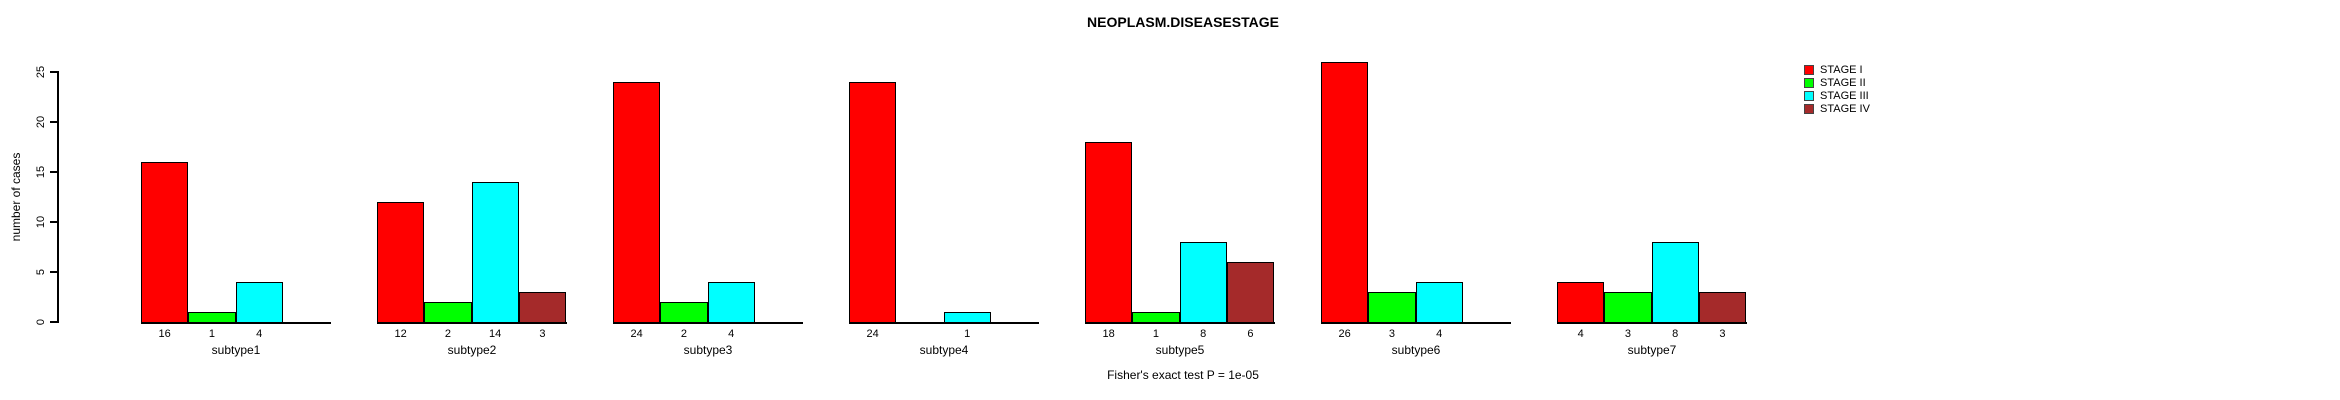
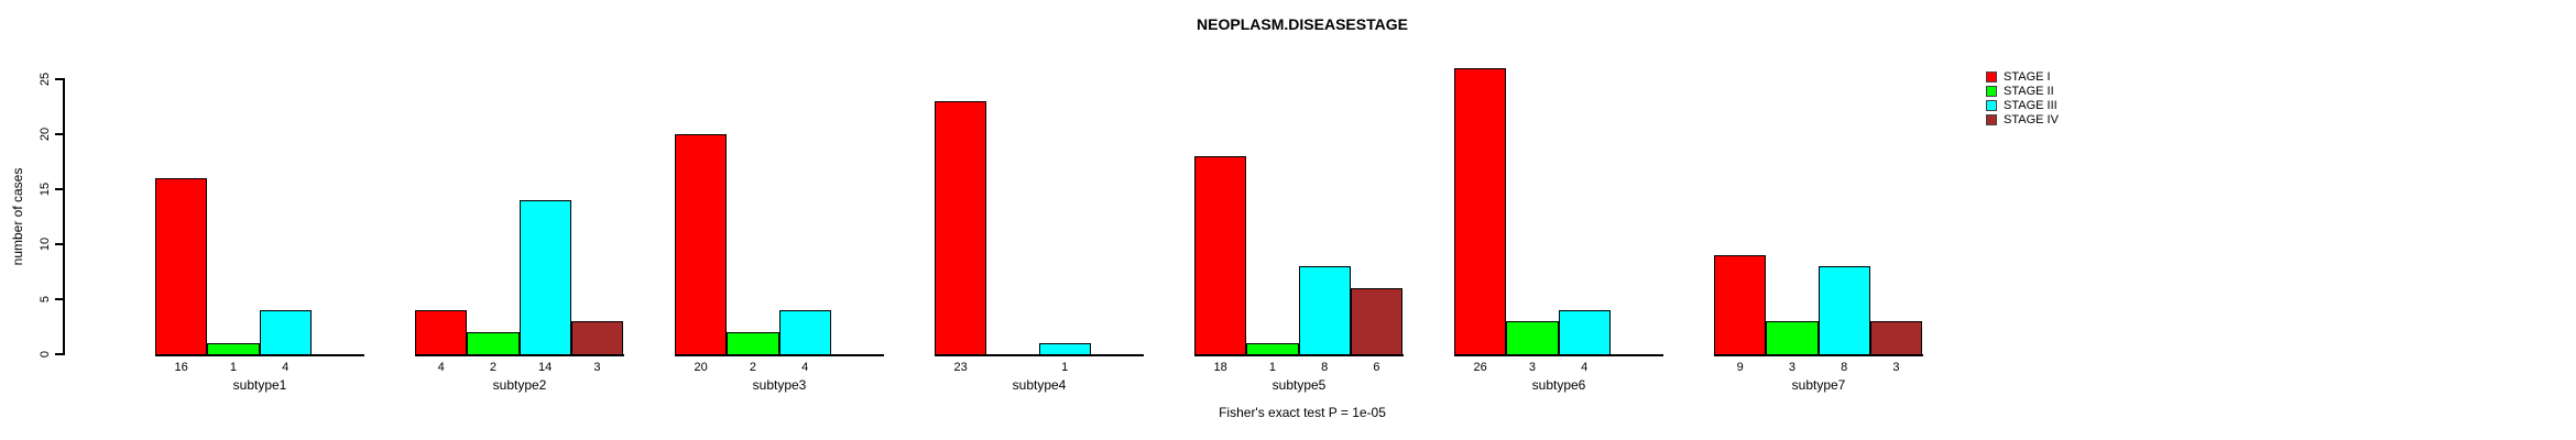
STAGE I/subtype2: 12 -> 4
STAGE I/subtype3: 24 -> 20
STAGE I/subtype4: 24 -> 23
STAGE I/subtype7: 4 -> 9
